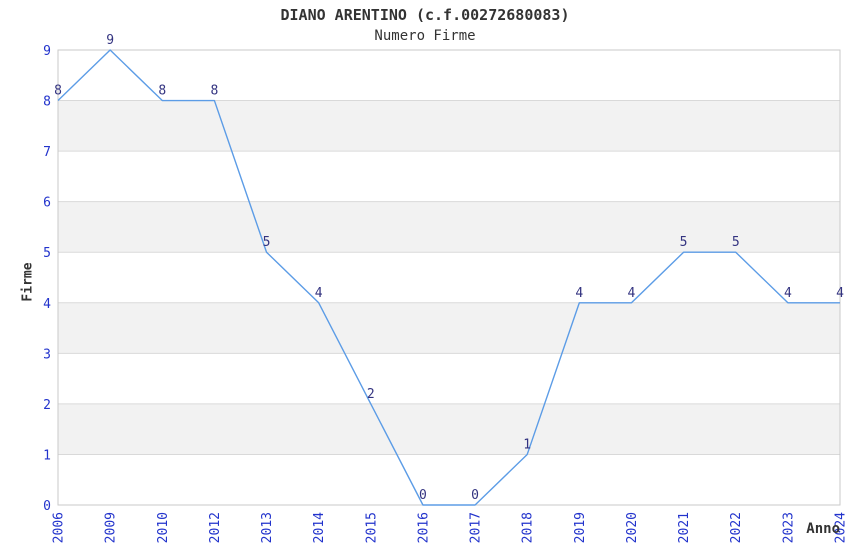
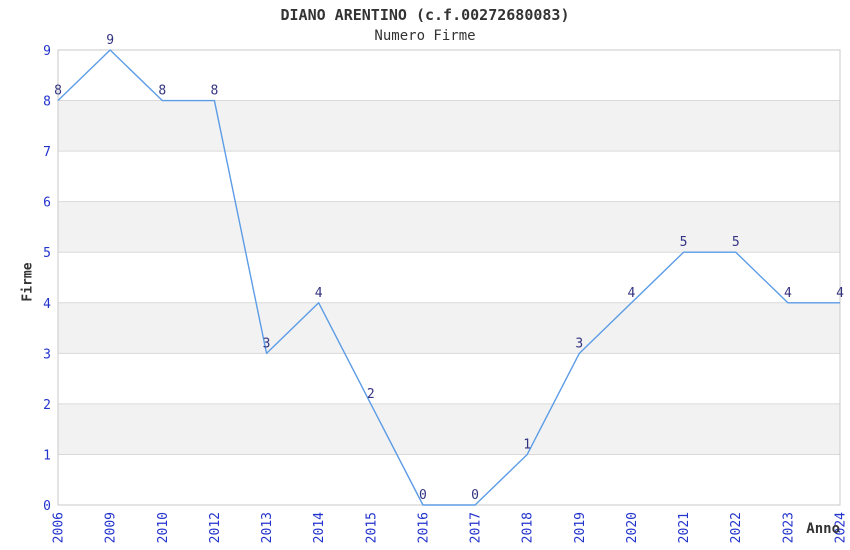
2013: 5 -> 3
2019: 4 -> 3
